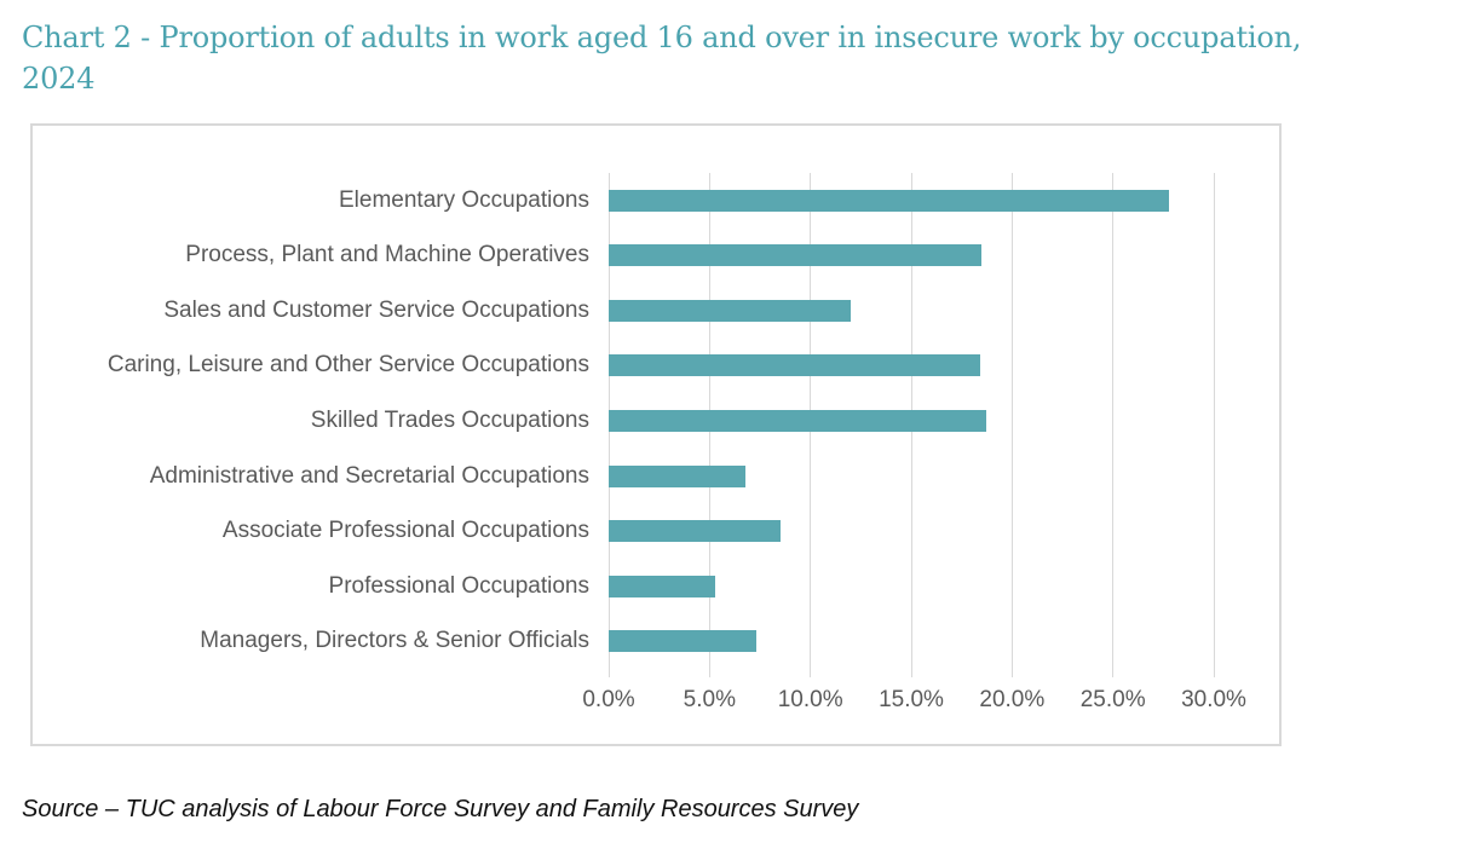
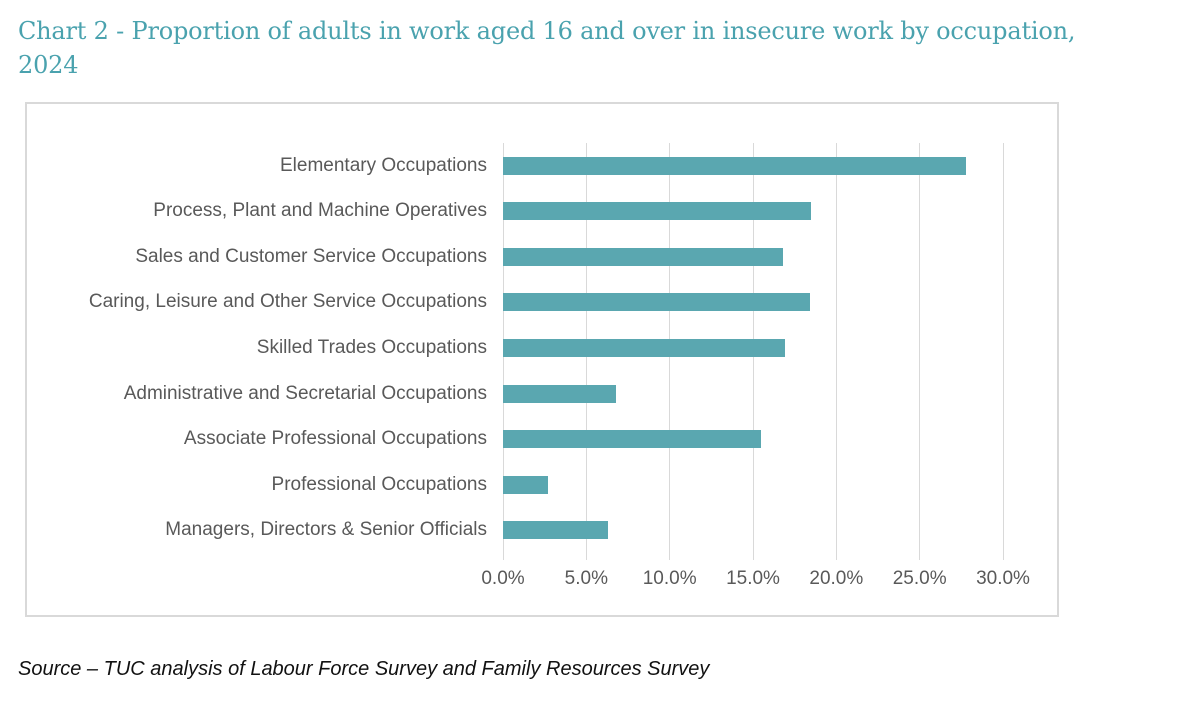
Sales and Customer Service Occupations: 12.0% -> 16.8%
Skilled Trades Occupations: 18.7% -> 16.9%
Associate Professional Occupations: 8.5% -> 15.5%
Professional Occupations: 5.3% -> 2.7%
Managers, Directors & Senior Officials: 7.3% -> 6.3%
